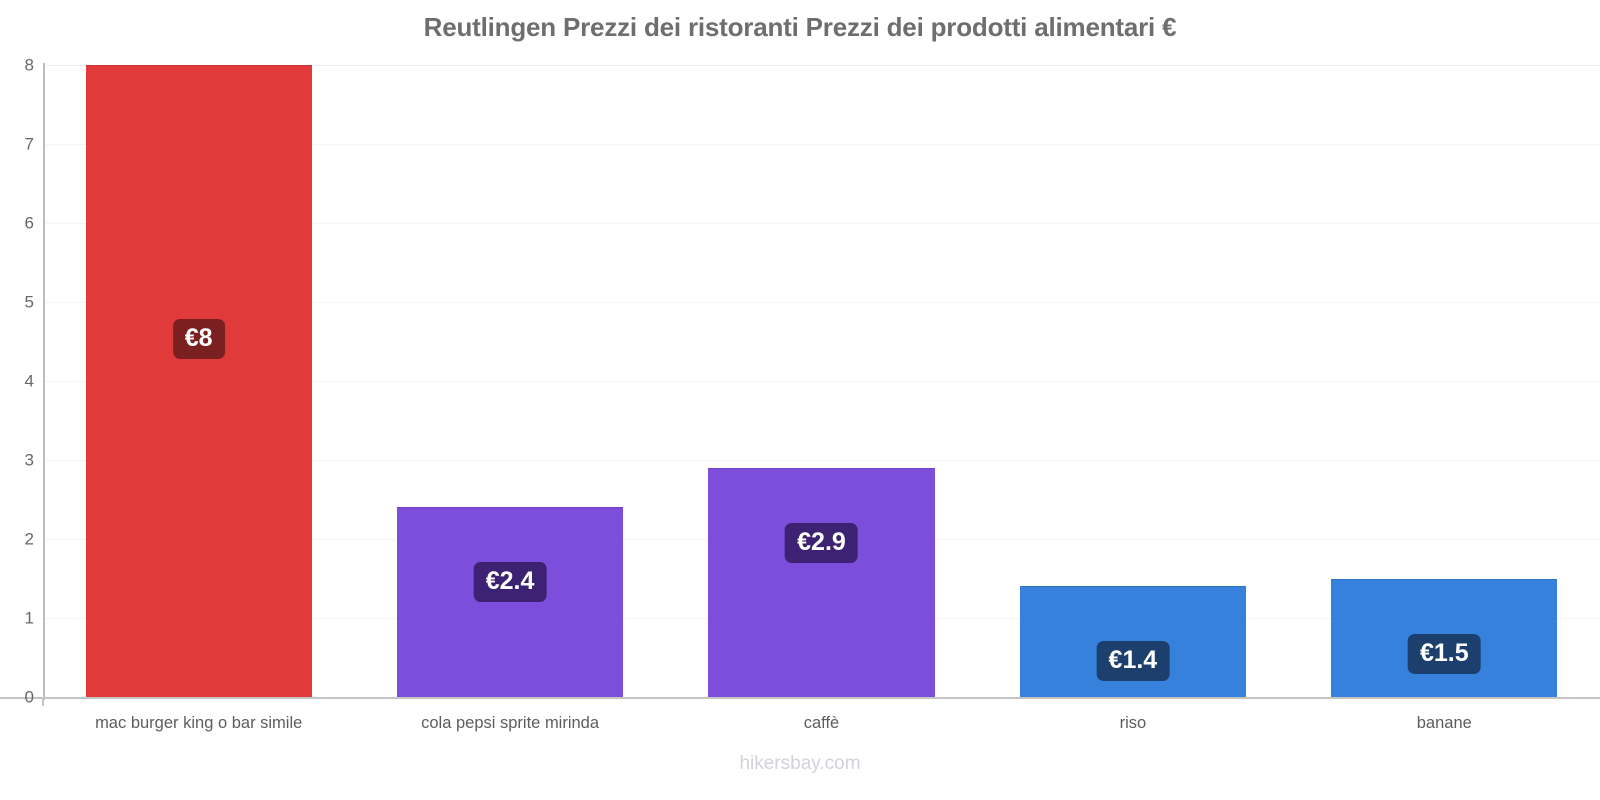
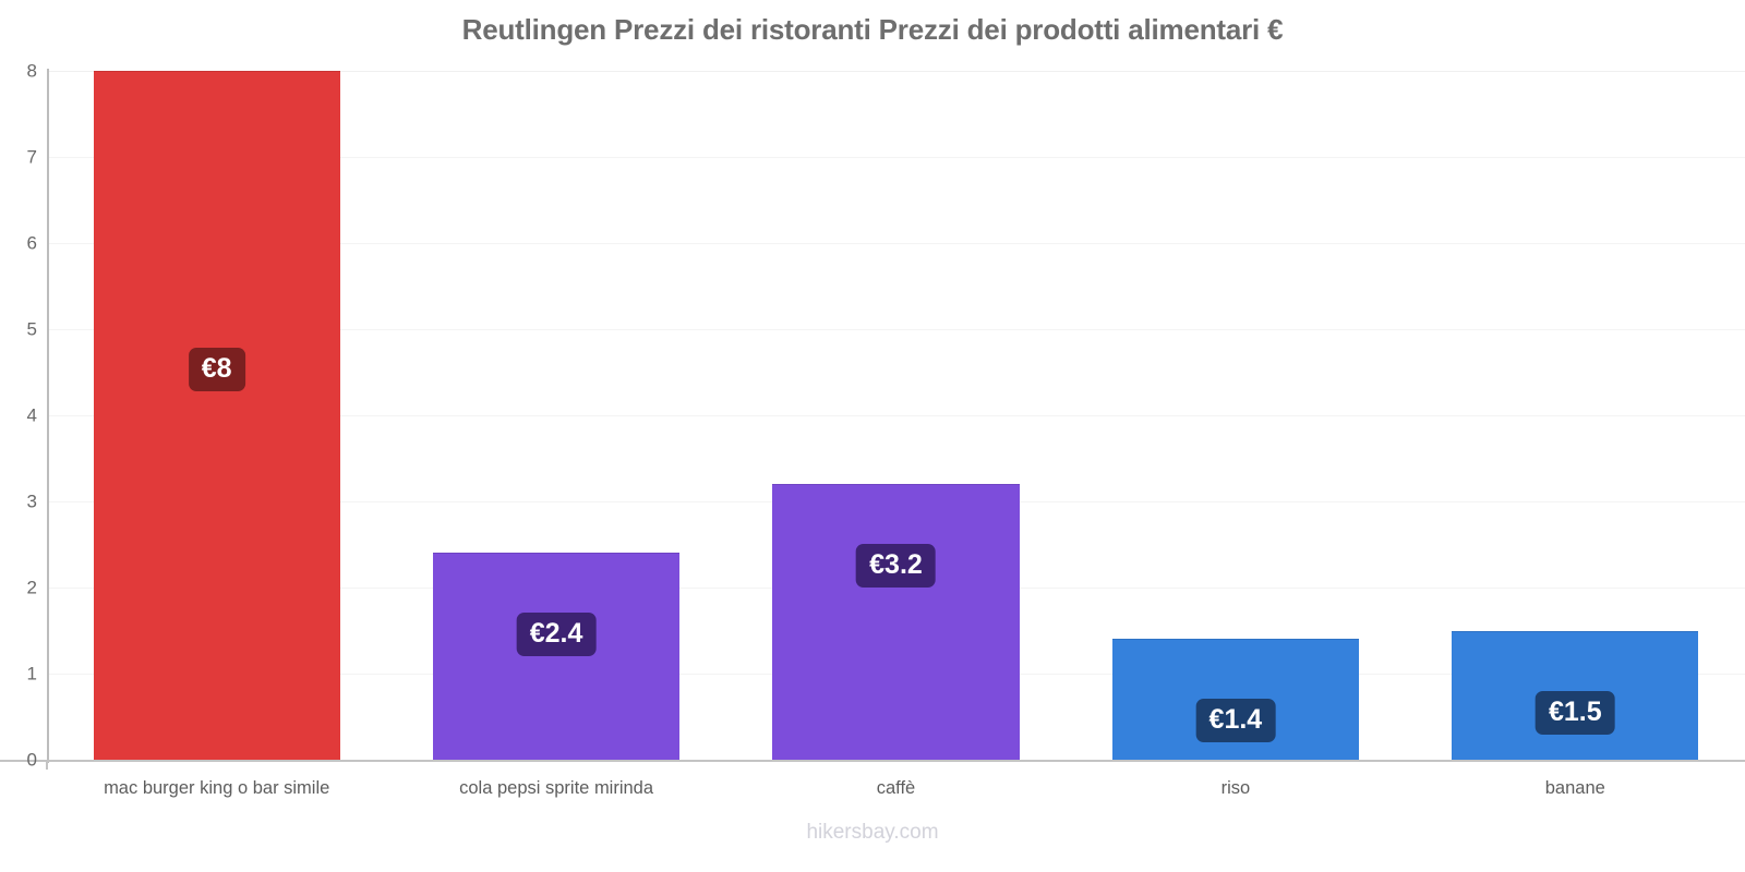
caffè: €2.9 -> €3.2
